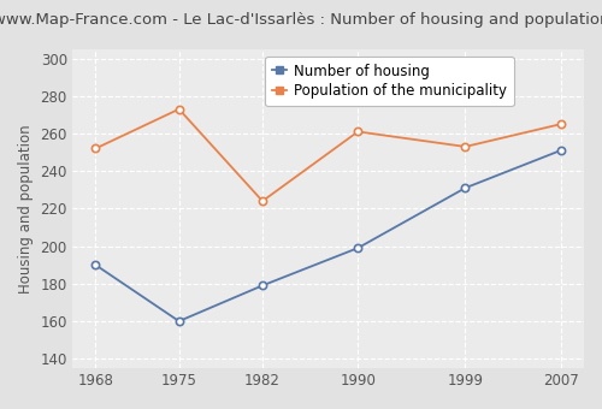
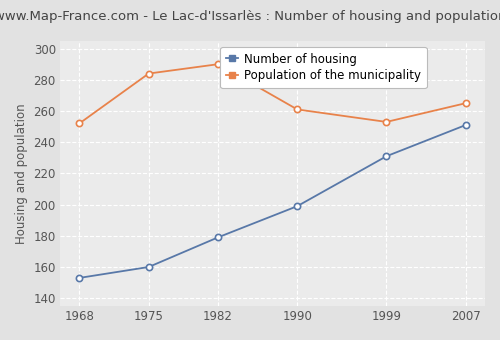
Number of housing/1968: 190 -> 153
Population of the municipality/1975: 273 -> 284
Population of the municipality/1982: 224 -> 290
